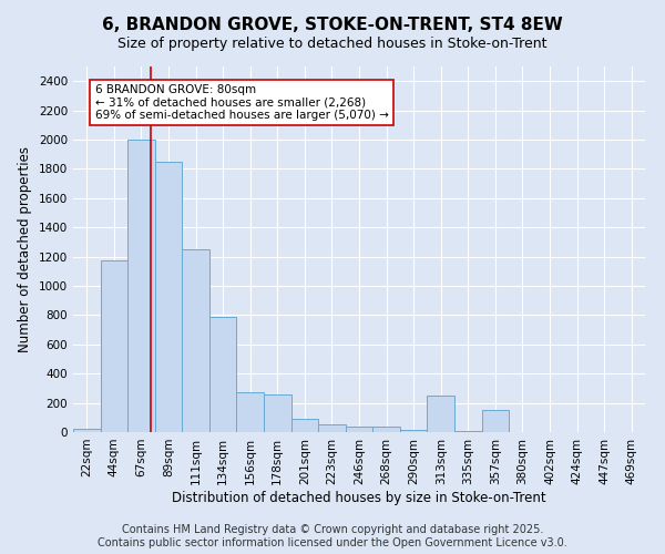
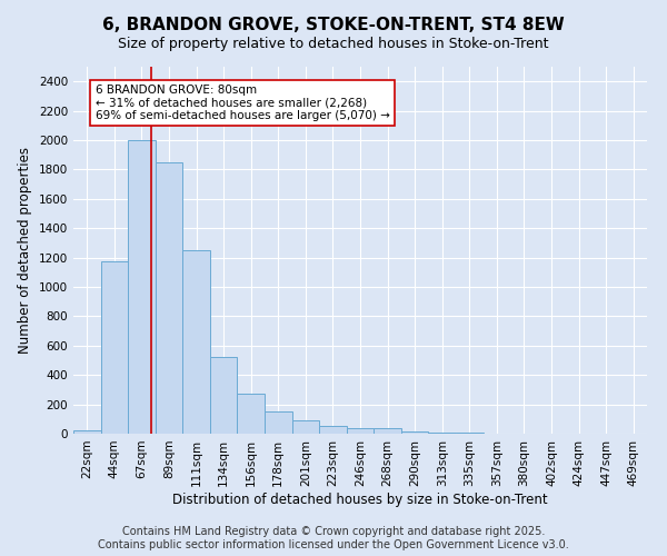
134sqm: 790 -> 520
178sqm: 260 -> 160
313sqm: 250 -> 10
357sqm: 150 -> 0
